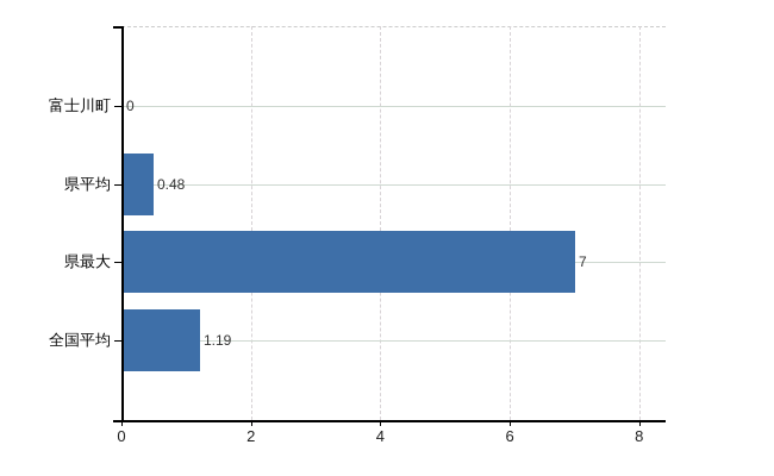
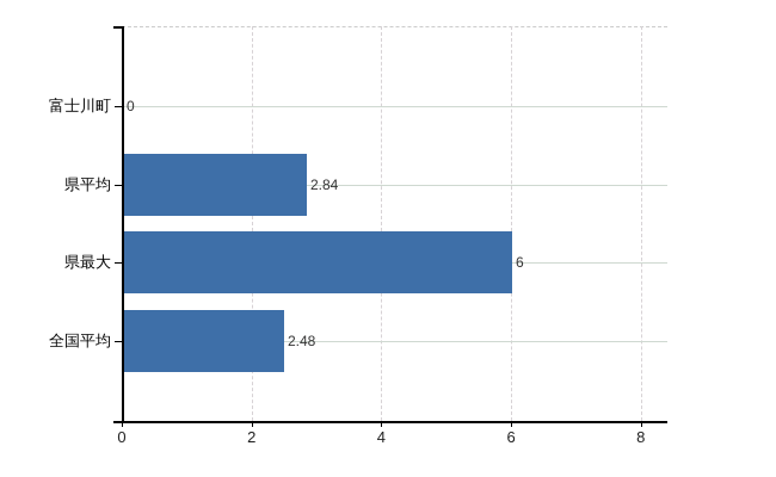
県平均: 0.48 -> 2.84
県最大: 7 -> 6
全国平均: 1.19 -> 2.48
